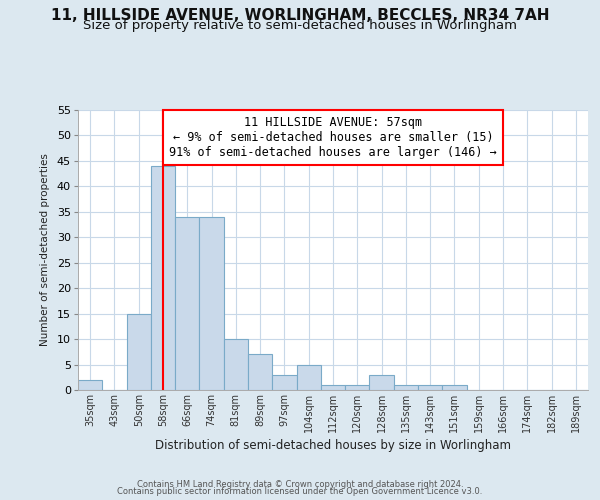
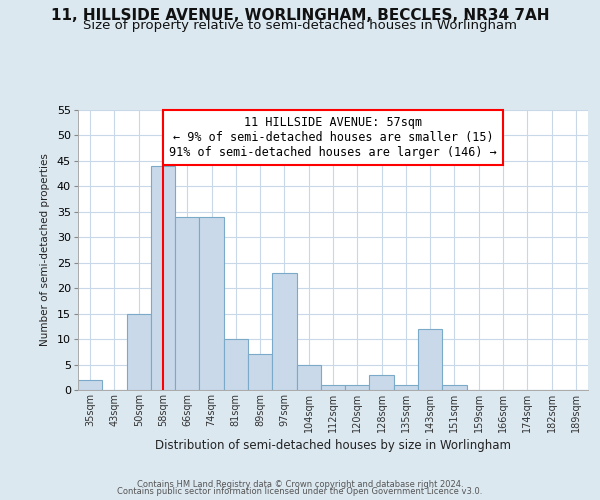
97sqm: 3 -> 23
143sqm: 1 -> 12
